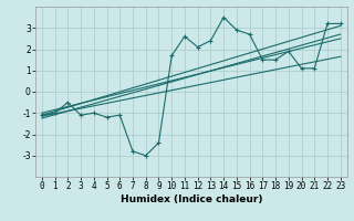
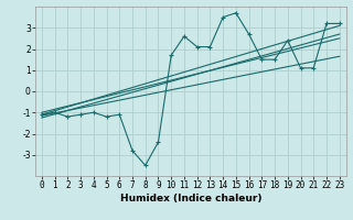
2: -0.5 -> -1.2
8: -3.0 -> -3.5
13: 2.4 -> 2.1
15: 2.9 -> 3.7
19: 1.9 -> 2.4
